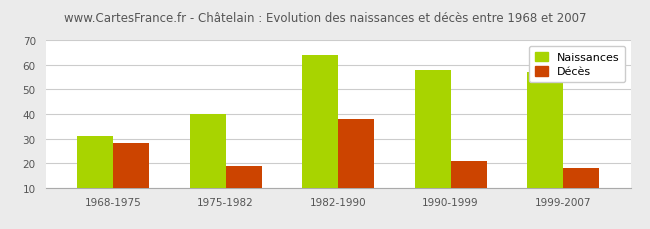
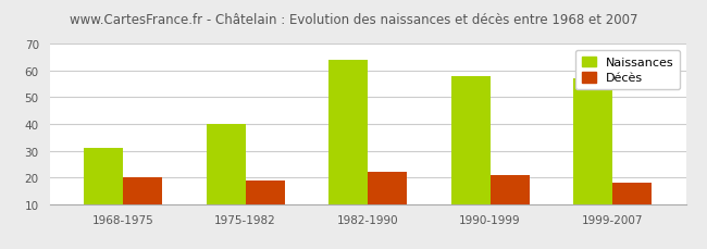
Décès/1968-1975: 28 -> 20
Décès/1982-1990: 38 -> 22
